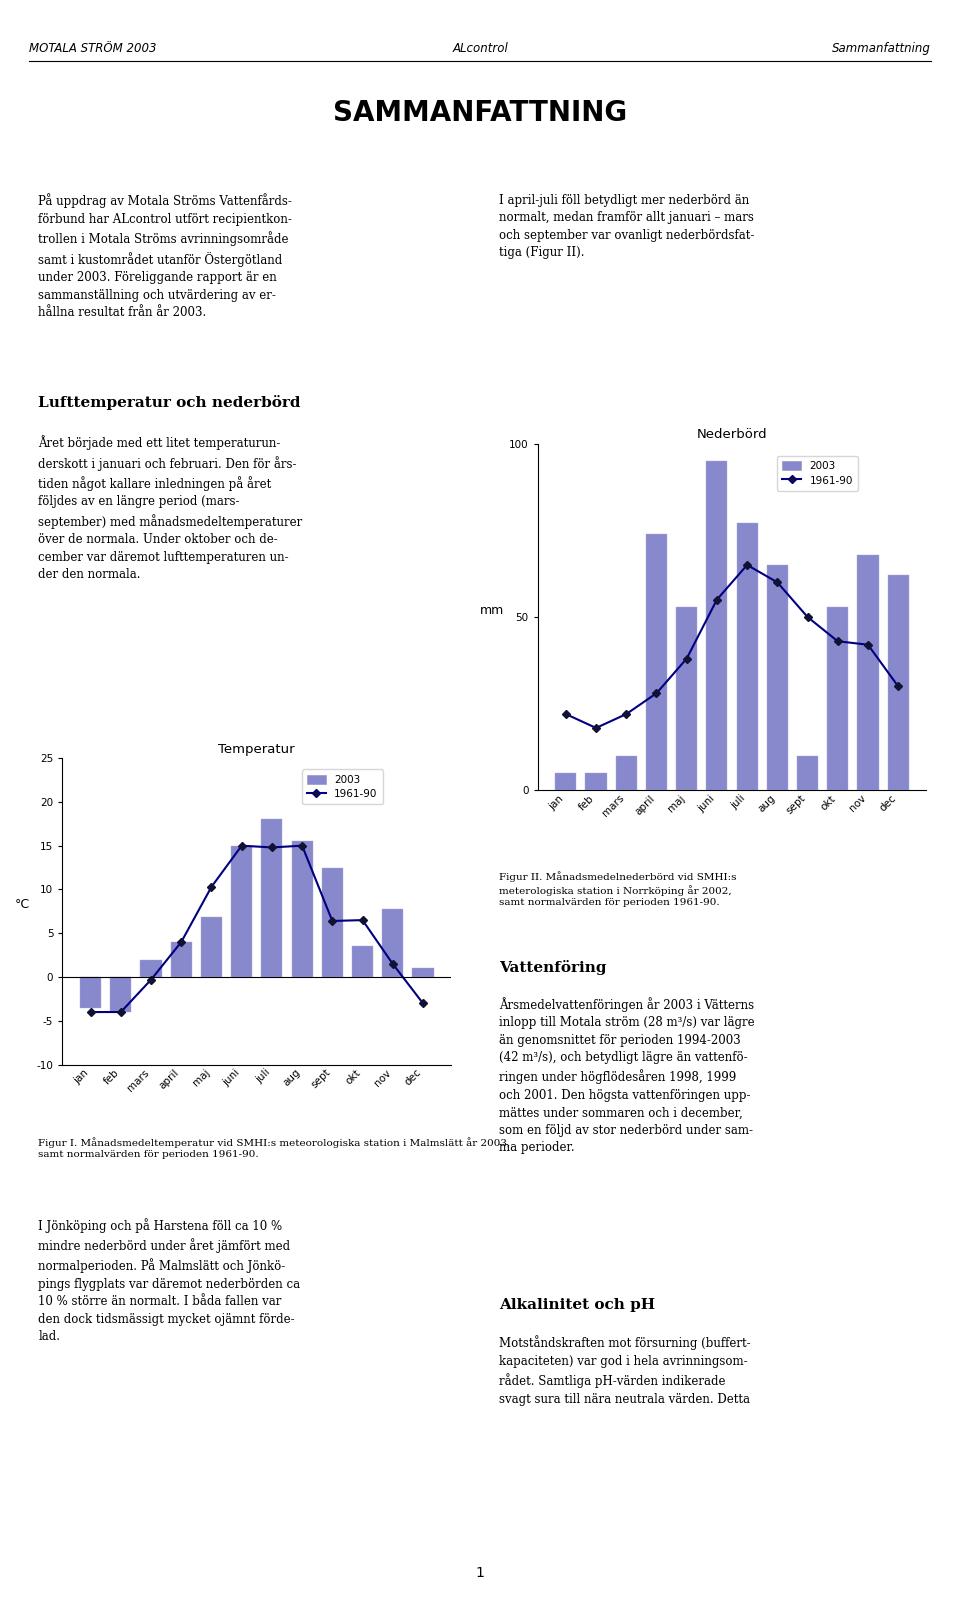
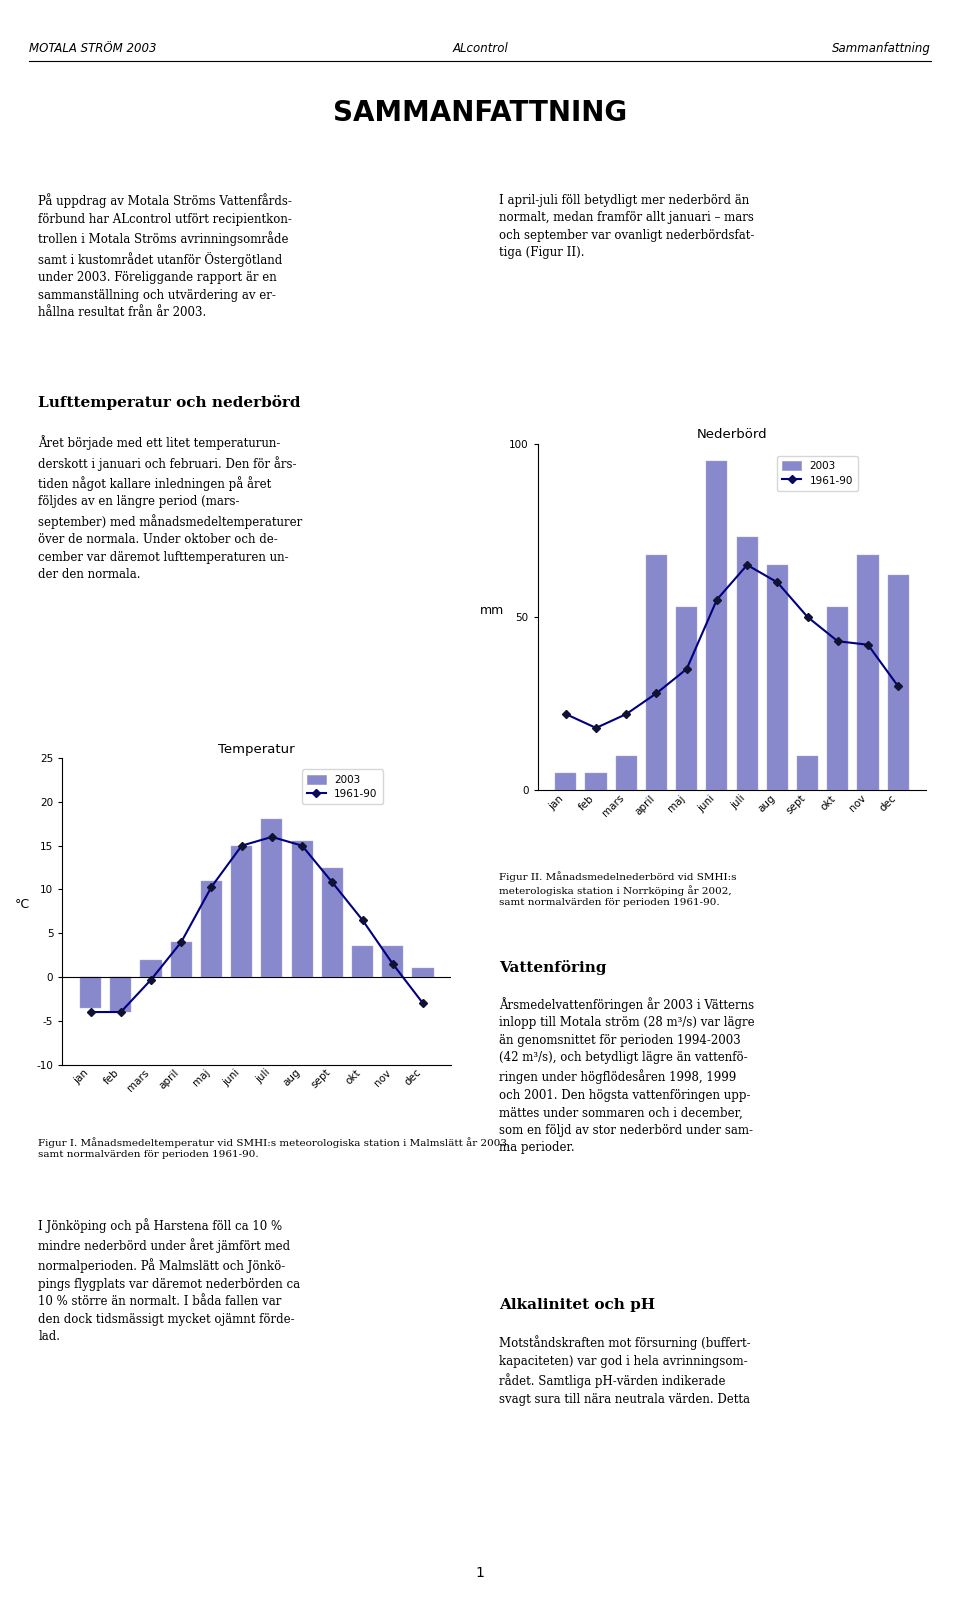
Nederbörd/2003/april: 74 -> 68
Nederbörd/1961-90/maj: 38 -> 35
Nederbörd/2003/juli: 77 -> 73
Temperatur/2003/maj: 6.8 -> 11.0
Temperatur/1961-90/juli: 14.8 -> 16.0
Temperatur/1961-90/sept: 6.4 -> 10.8
Temperatur/2003/nov: 7.8 -> 3.5
